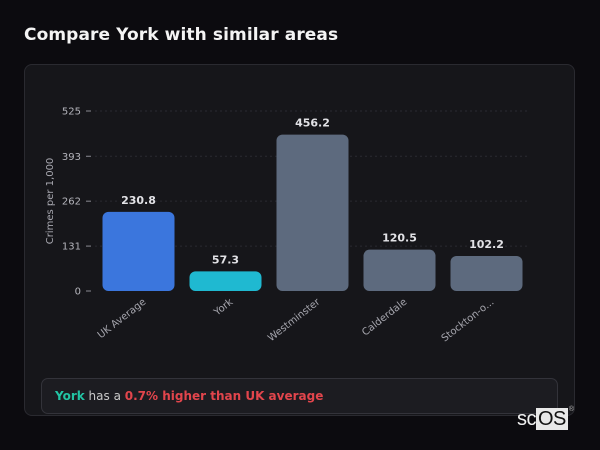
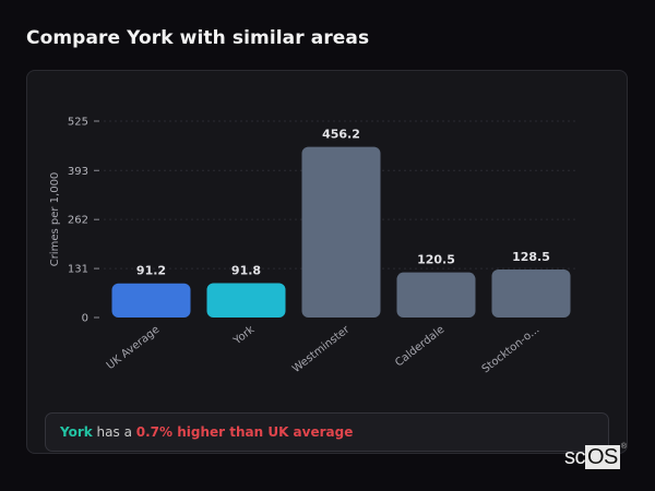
UK Average: 230.8 -> 91.2
York: 57.3 -> 91.8
Stockton-o...: 102.2 -> 128.5
